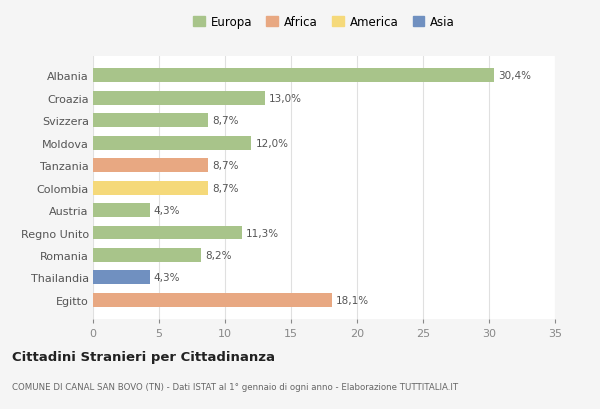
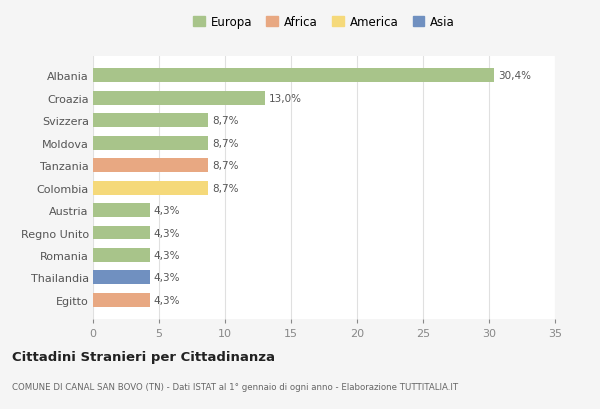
Moldova: 12,0% -> 8,7%
Regno Unito: 11,3% -> 4,3%
Romania: 8,2% -> 4,3%
Egitto: 18,1% -> 4,3%
